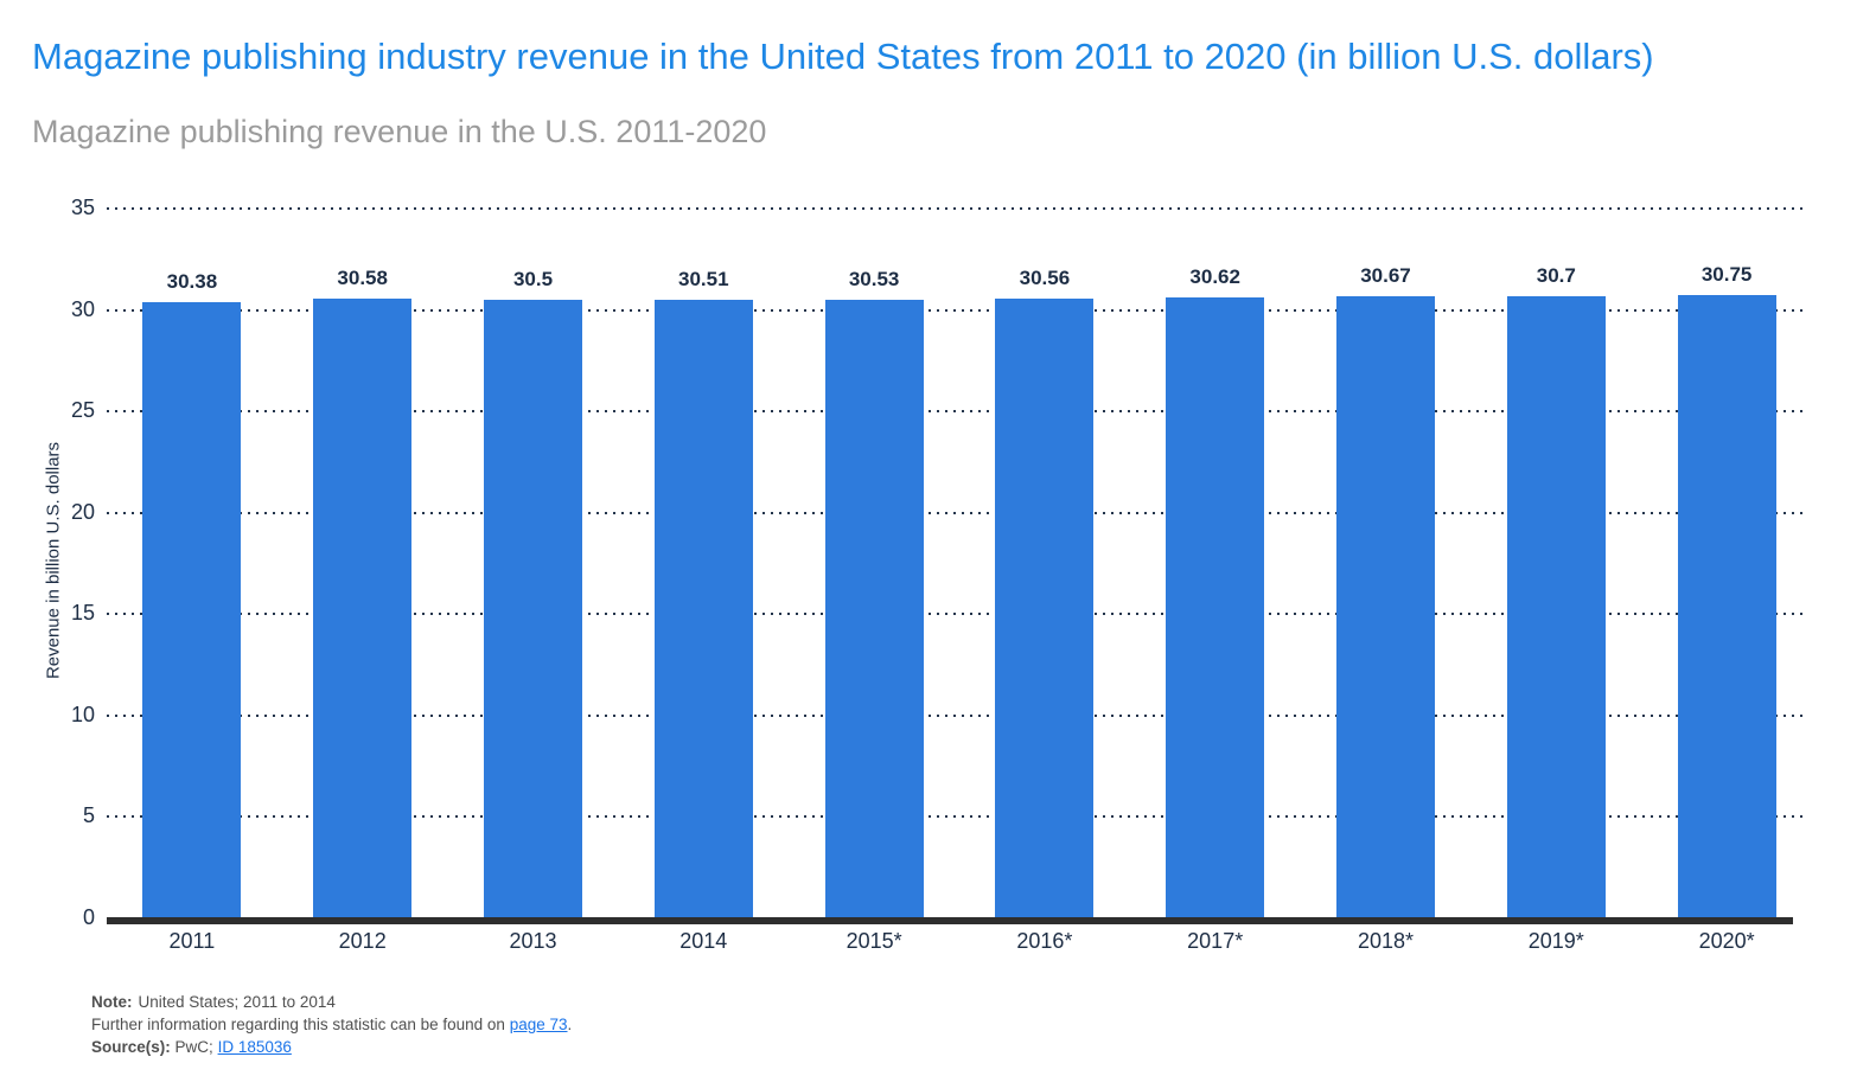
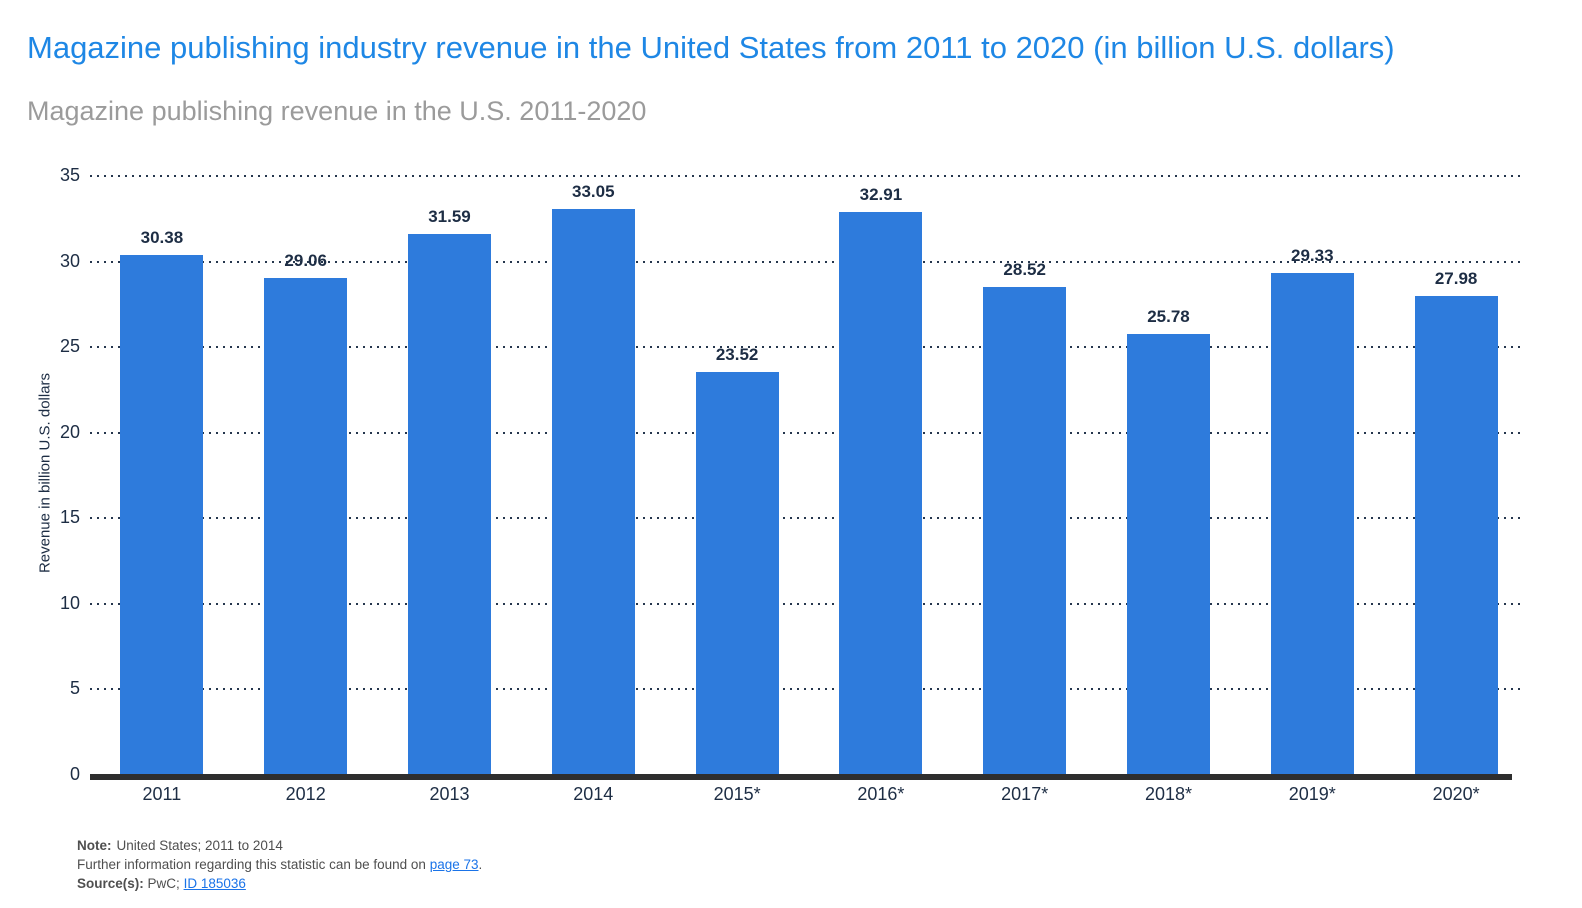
2012: 30.58 -> 29.06
2013: 30.5 -> 31.59
2014: 30.51 -> 33.05
2015*: 30.53 -> 23.52
2016*: 30.56 -> 32.91
2017*: 30.62 -> 28.52
2018*: 30.67 -> 25.78
2019*: 30.7 -> 29.33
2020*: 30.75 -> 27.98
